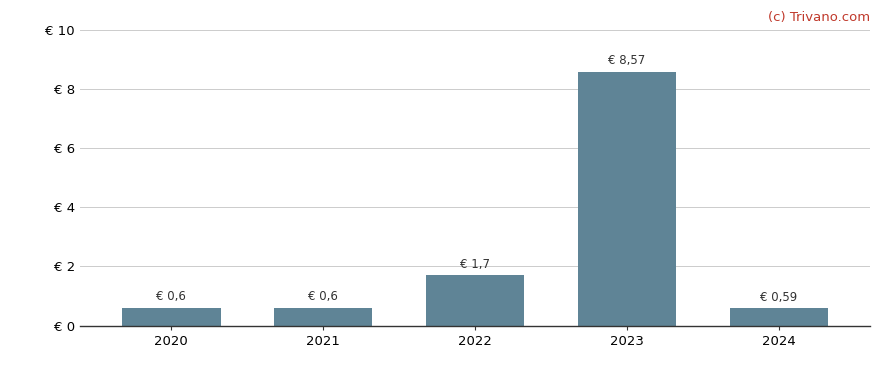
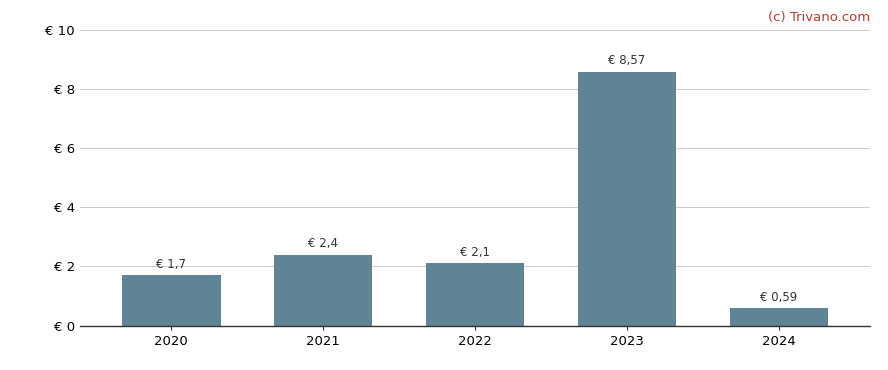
2020: 0,6 -> 1,7
2021: 0,6 -> 2,4
2022: 1,7 -> 2,1
